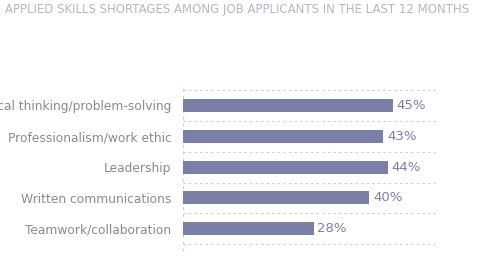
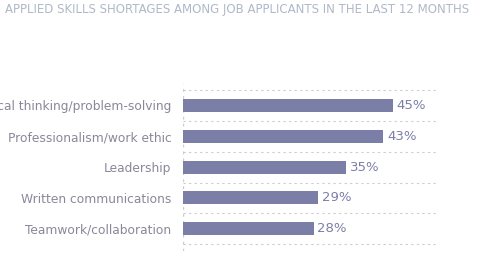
Leadership: 44% -> 35%
Written communications: 40% -> 29%
